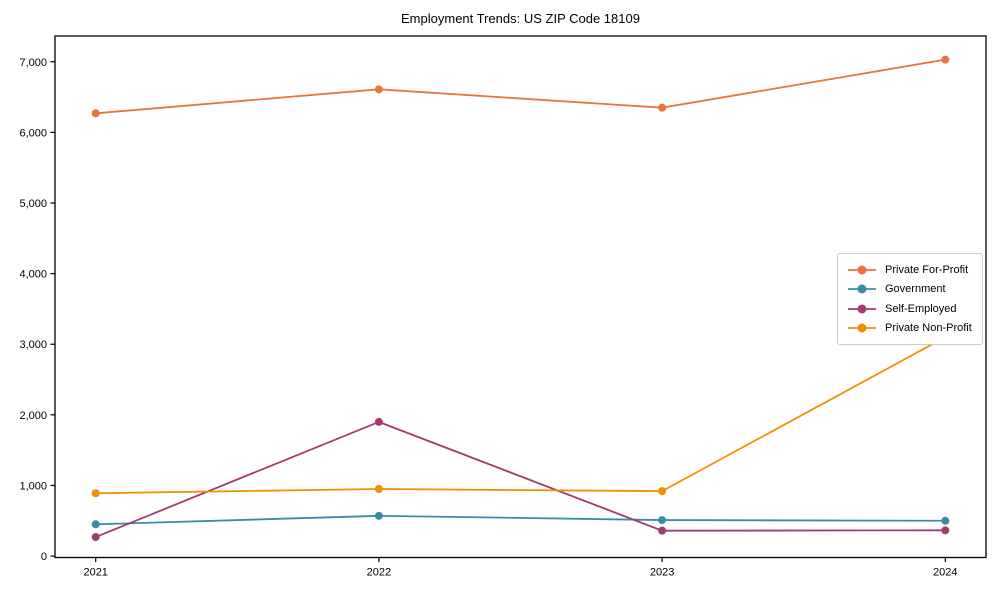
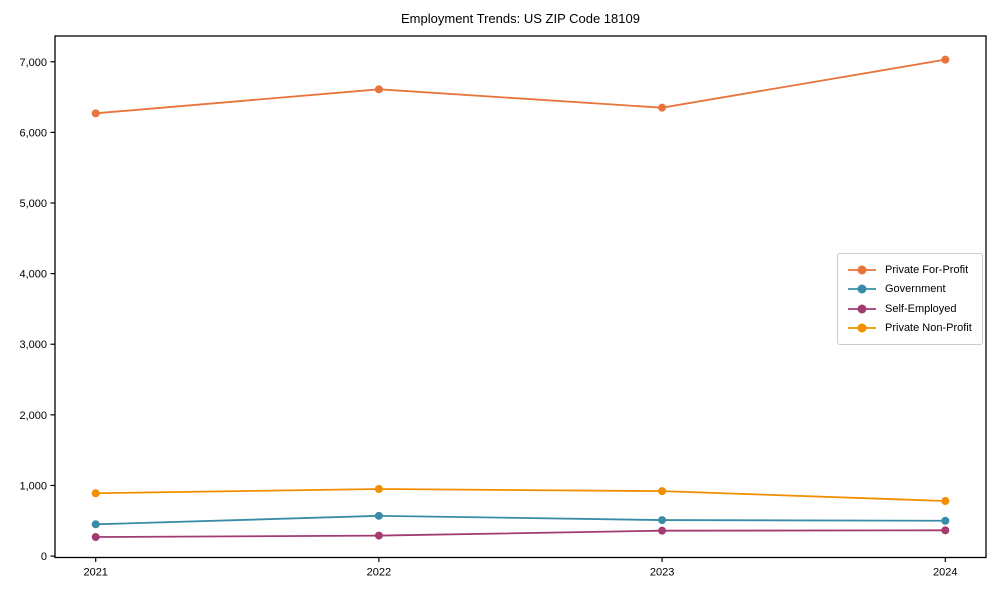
Self-Employed/2022: 1900 -> 300
Private Non-Profit/2024: 3100 -> 800
